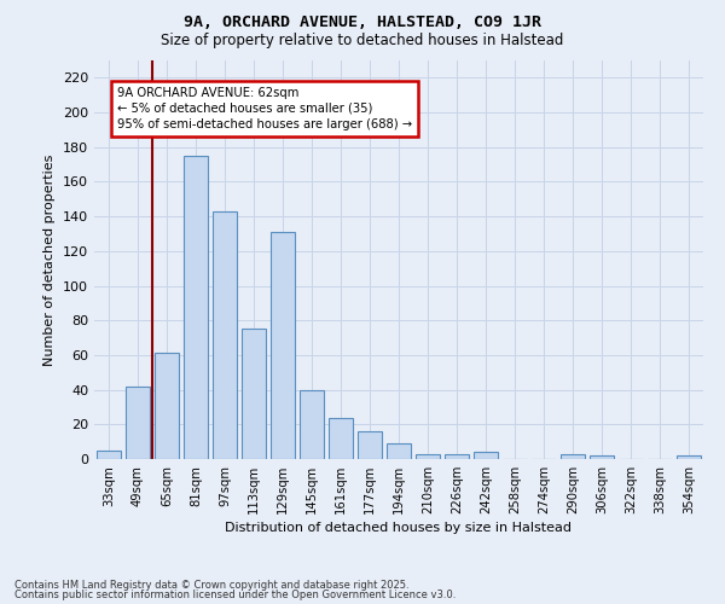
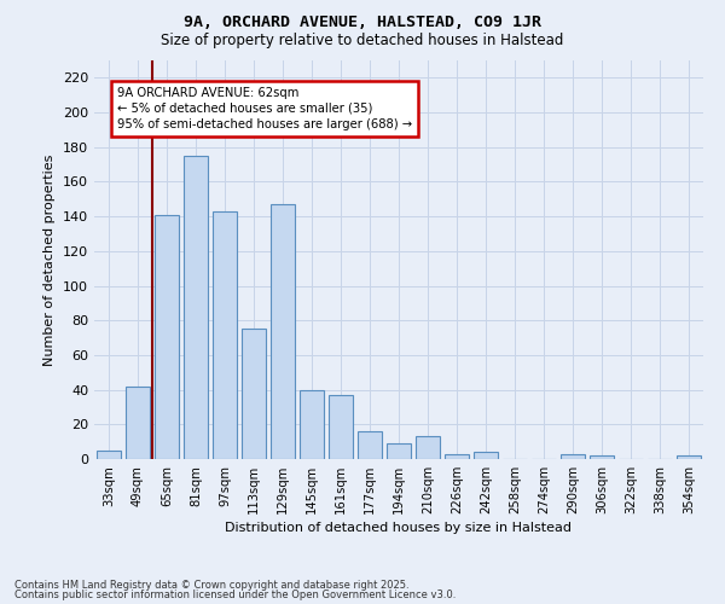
65sqm: 61 -> 141
129sqm: 131 -> 147
161sqm: 24 -> 37
210sqm: 3 -> 13
